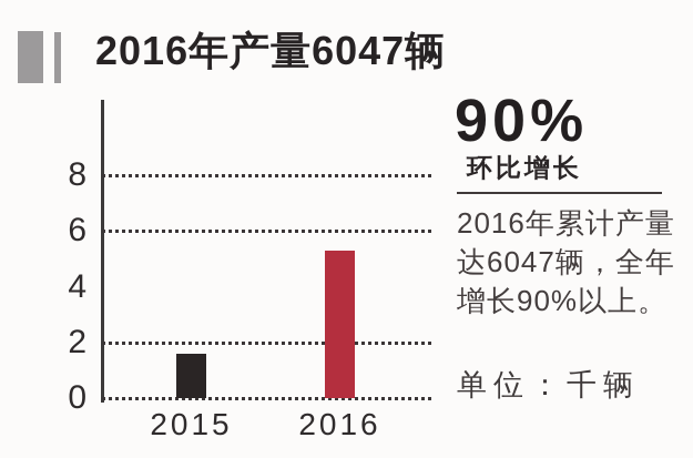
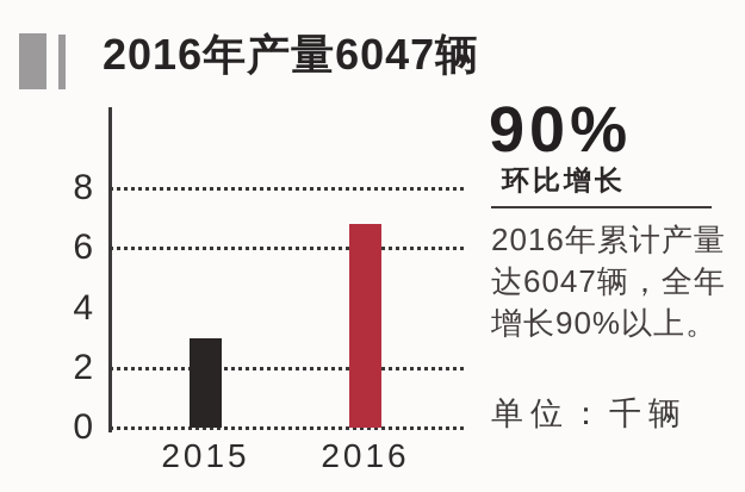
2015: 1.6 -> 3.0
2016: 5.3 -> 6.8
